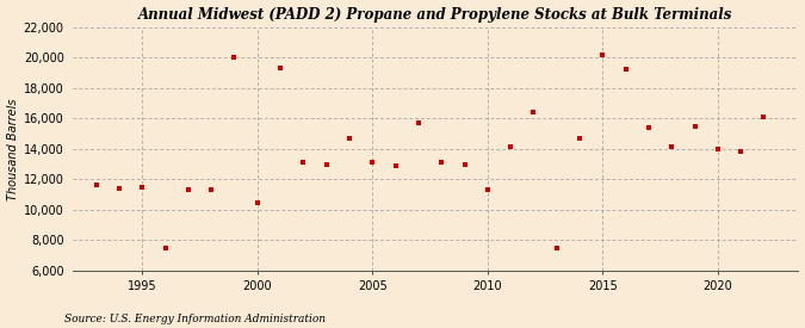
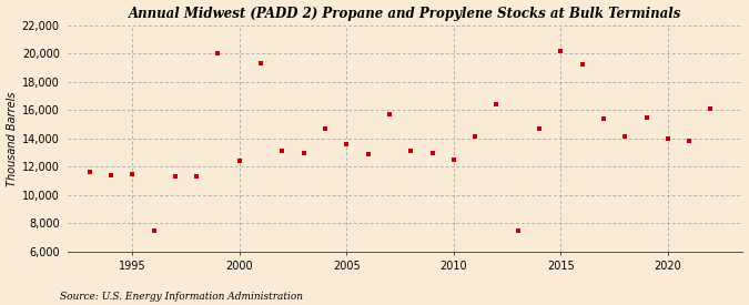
2000: 10,500 -> 12,400
2005: 13,100 -> 13,600
2010: 11,300 -> 12,500
